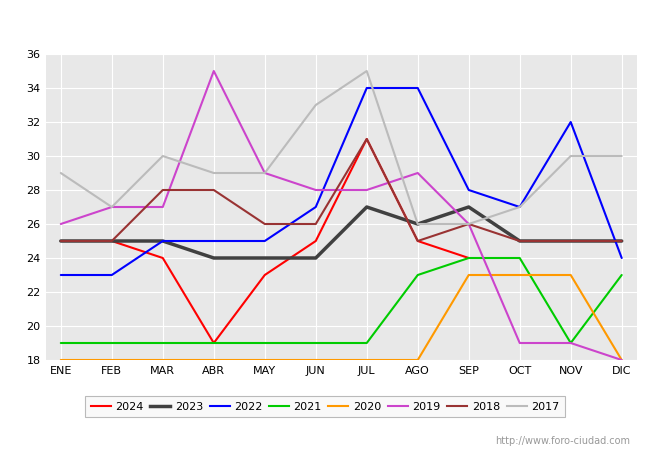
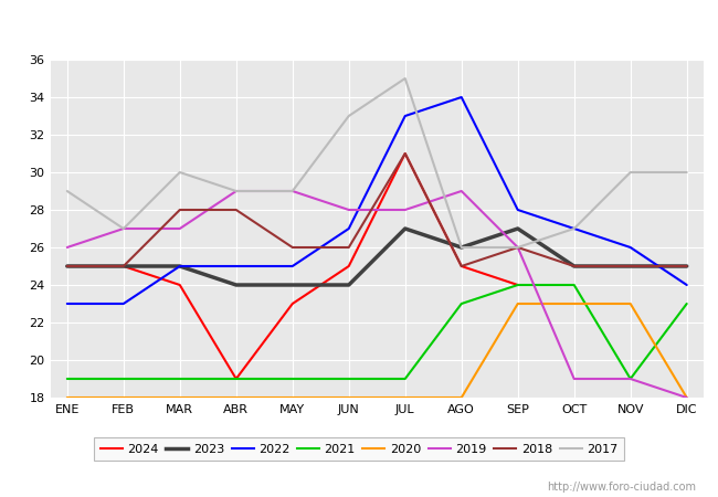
2019/ABR: 35 -> 29
2022/JUL: 34 -> 33
2022/NOV: 32 -> 26
